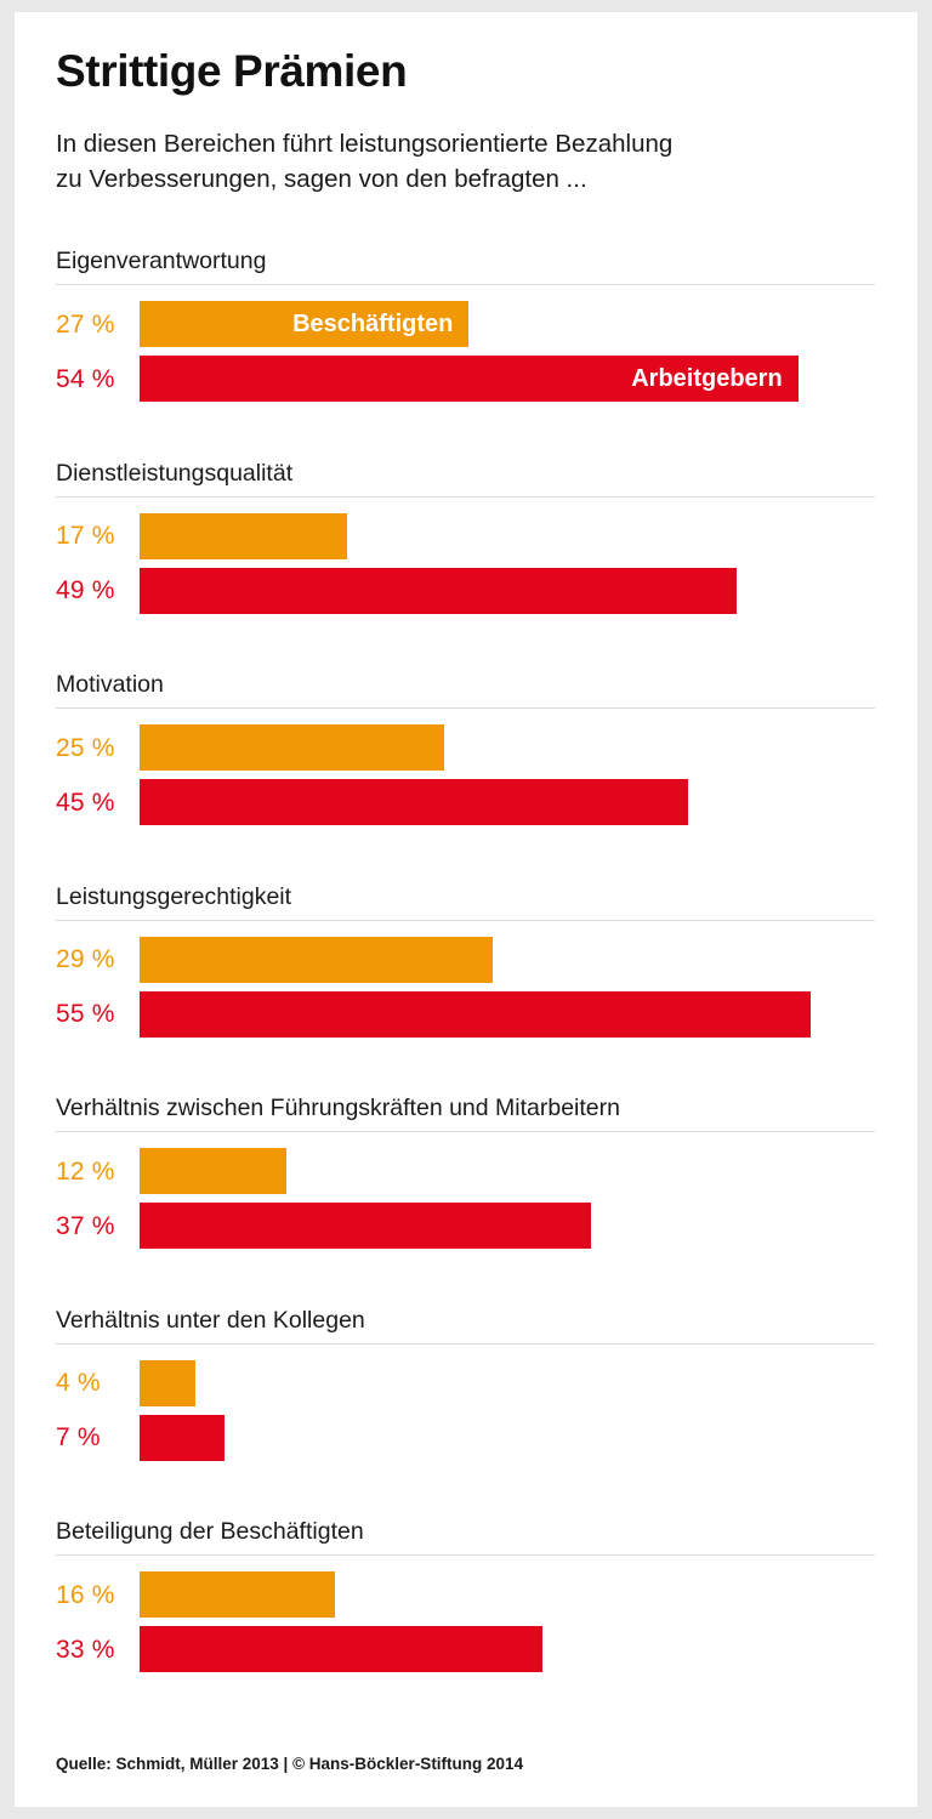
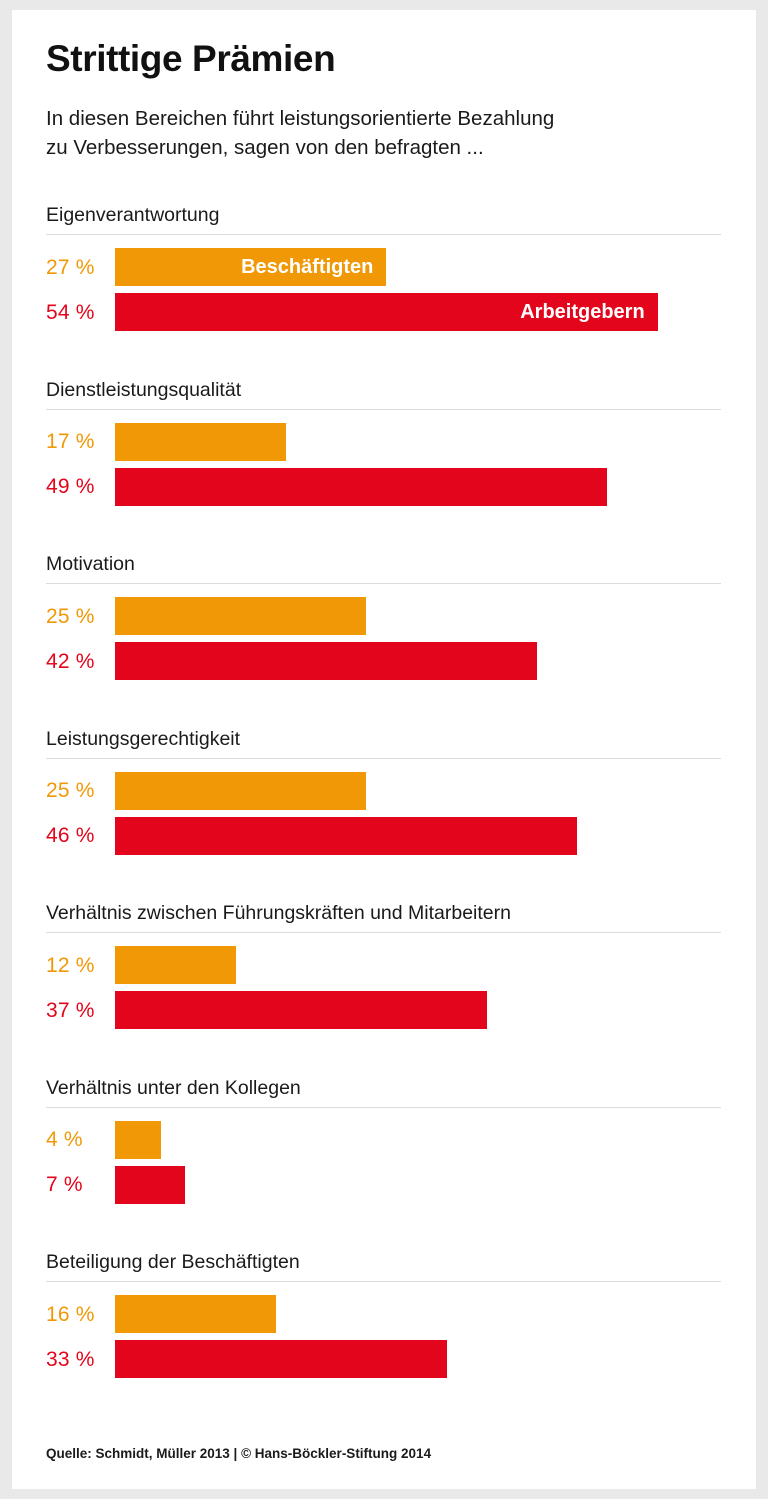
Arbeitgebern/Motivation: 45 -> 42
Beschäftigten/Leistungsgerechtigkeit: 29 -> 25
Arbeitgebern/Leistungsgerechtigkeit: 55 -> 46
